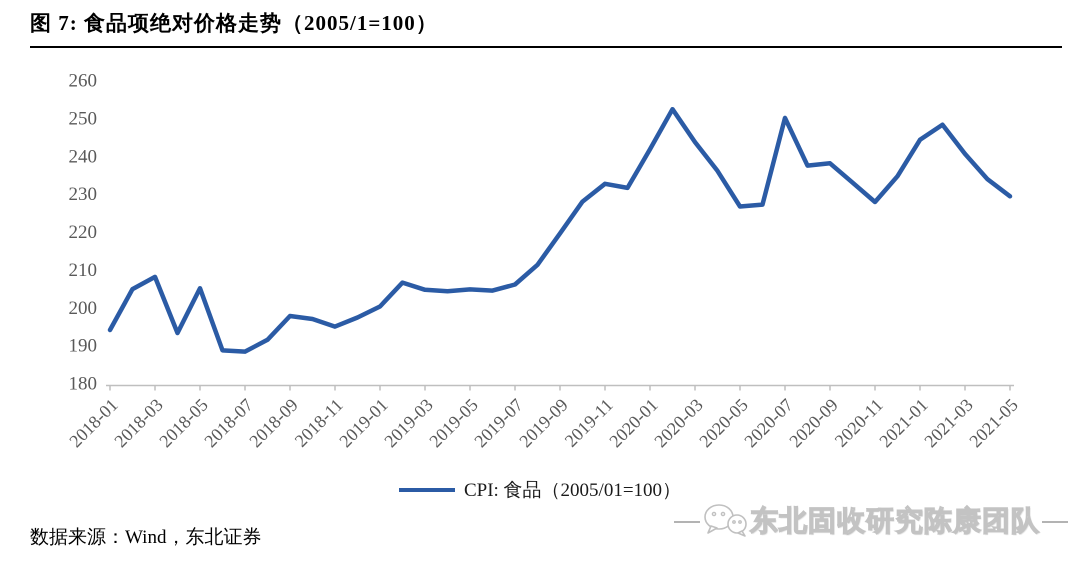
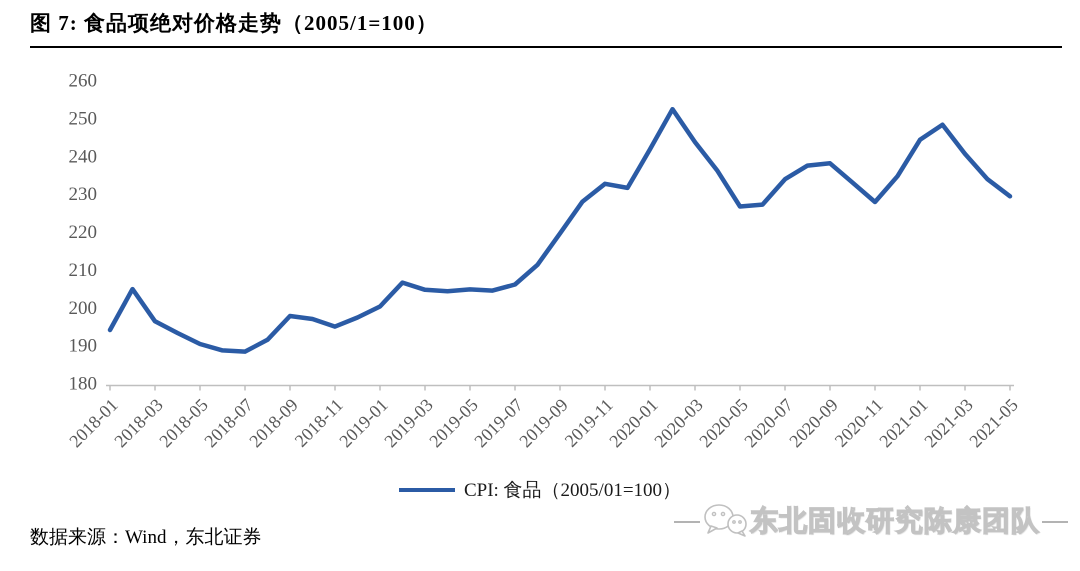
2018-03: 208 -> 196
2018-05: 205 -> 190
2020-07: 250 -> 234
